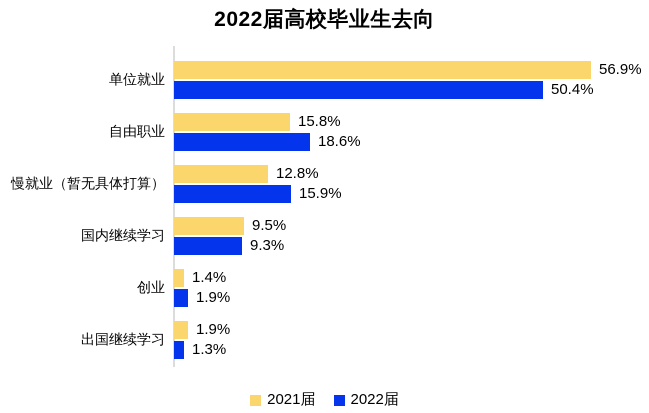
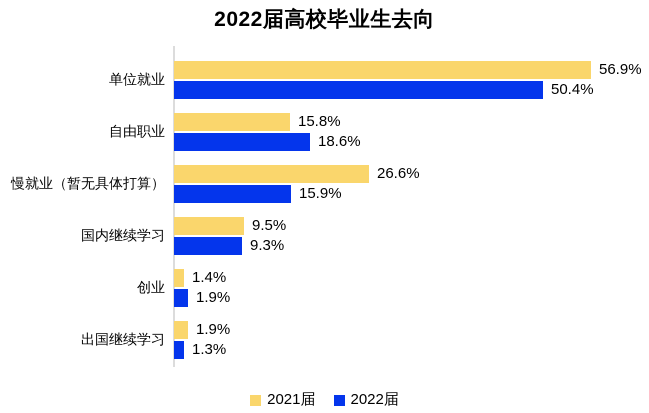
2021届/慢就业（暂无具体打算）: 12.8% -> 26.6%
